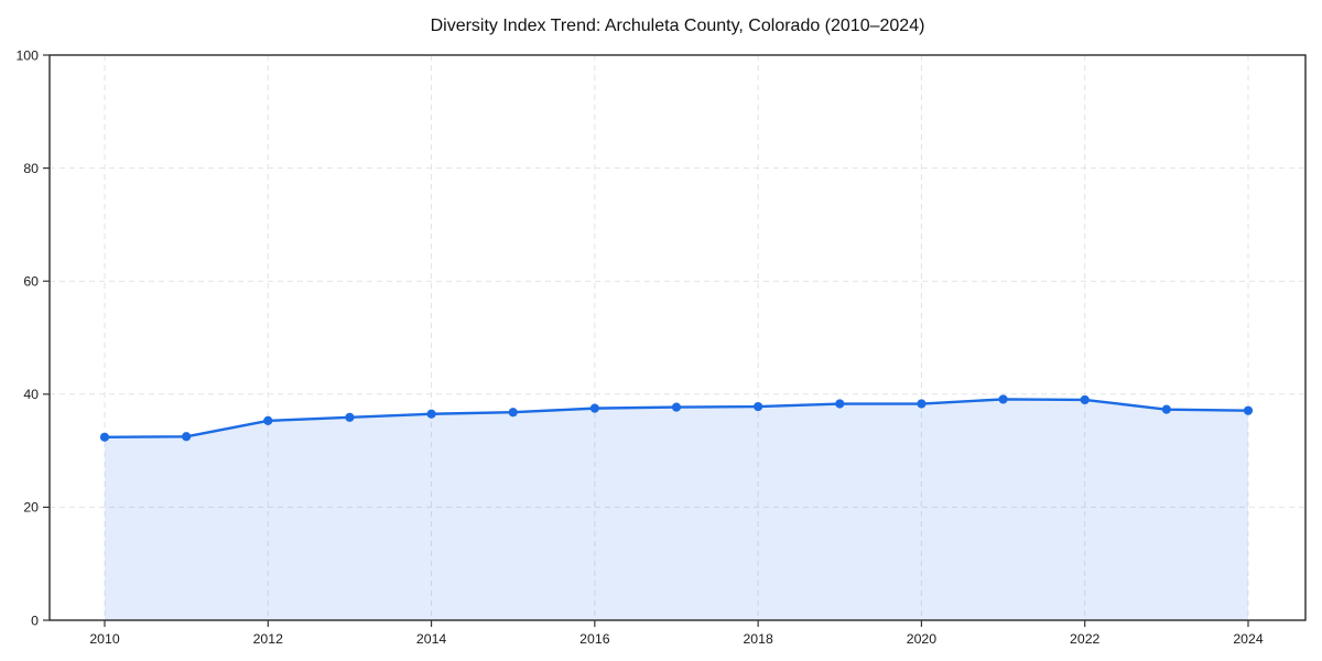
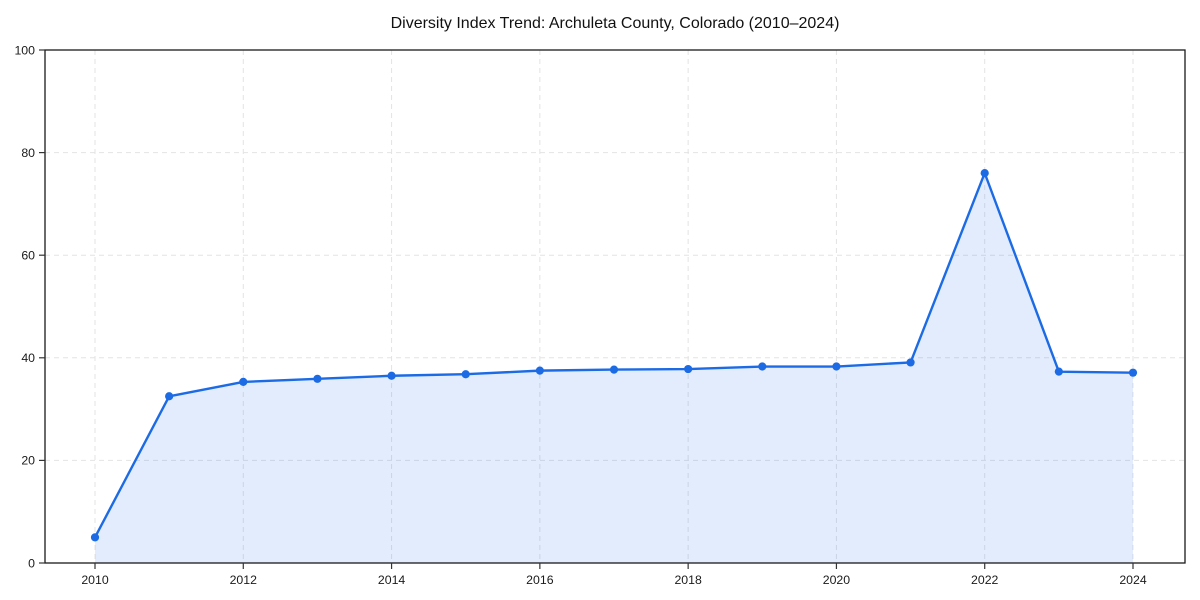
2010: 32 -> 5
2022: 39 -> 76
